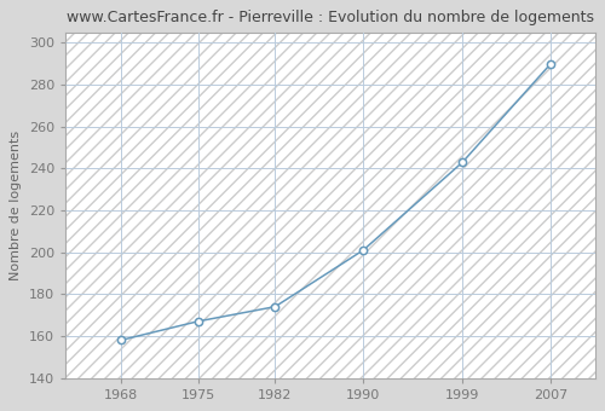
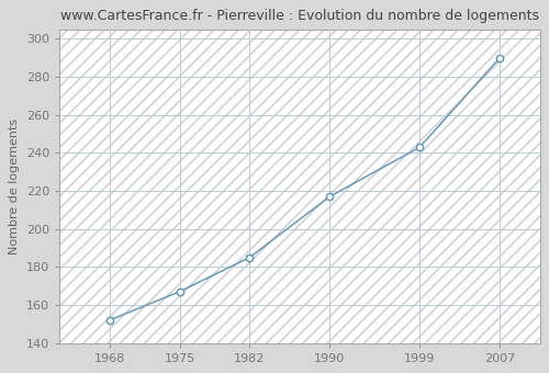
1968: 158 -> 152
1982: 174 -> 185
1990: 201 -> 217
